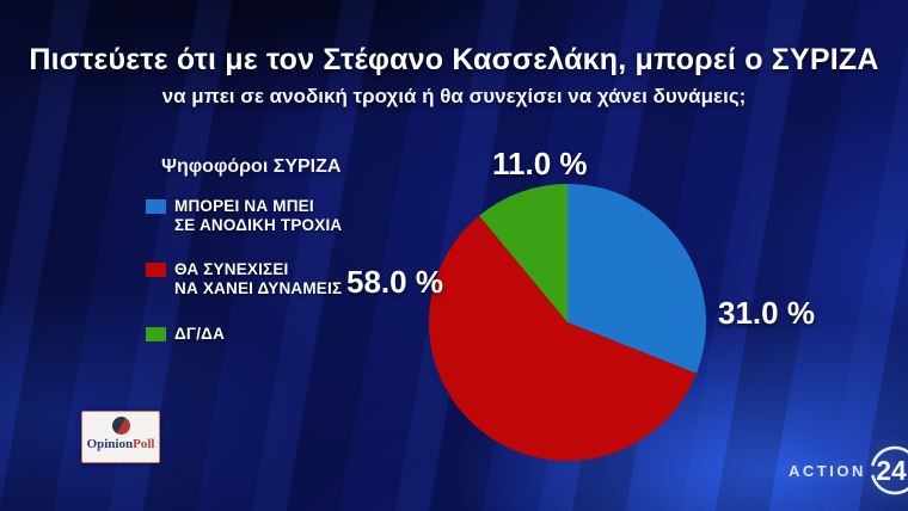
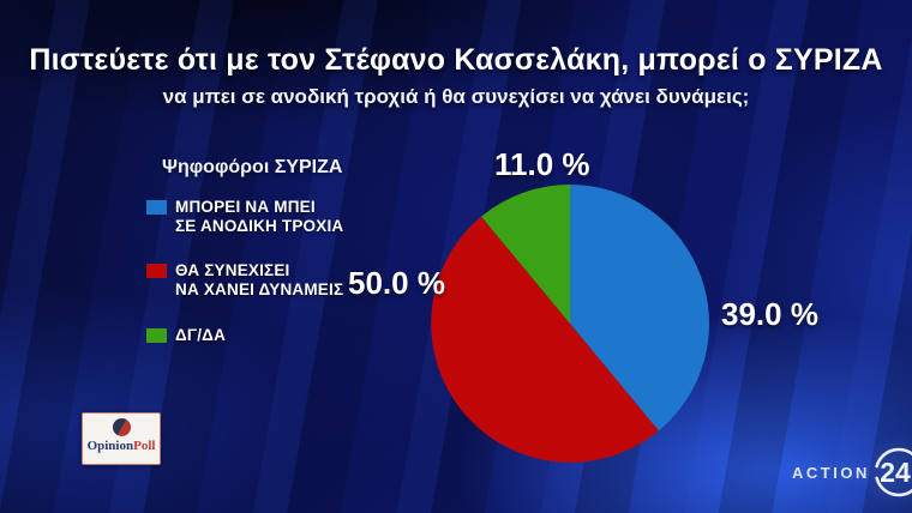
ΜΠΟΡΕΙ ΝΑ ΜΠΕΙ ΣΕ ΑΝΟΔΙΚΗ ΤΡΟΧΙΑ: 31.0 -> 39.0
ΘΑ ΣΥΝΕΧΙΣΕΙ ΝΑ ΧΑΝΕΙ ΔΥΝΑΜΕΙΣ: 58.0 -> 50.0
